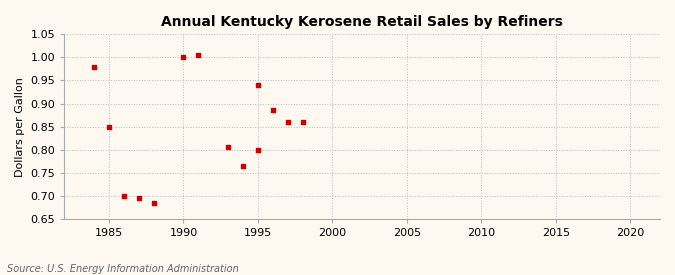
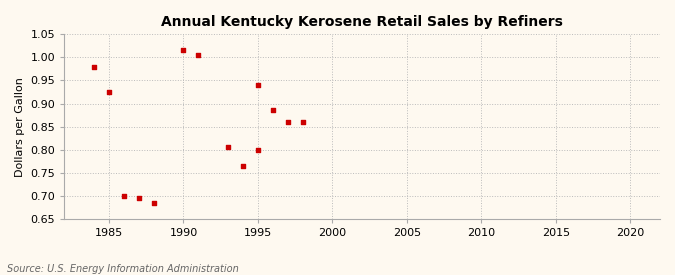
1985: 0.850 -> 0.925
1990: 1.000 -> 1.015
